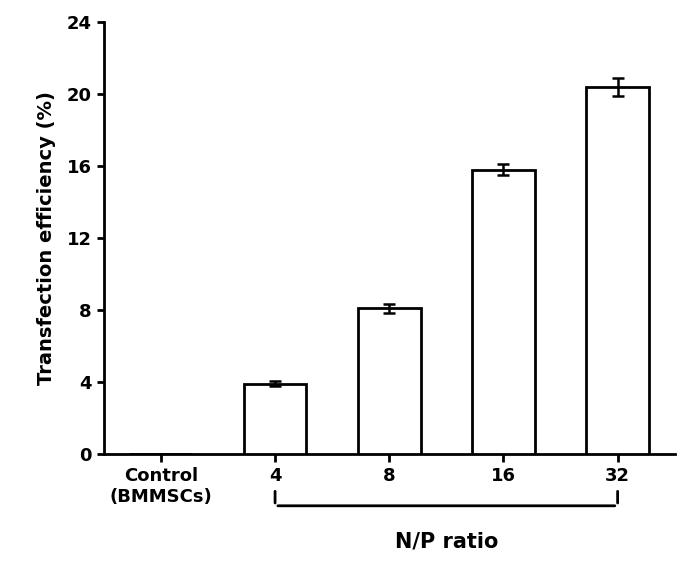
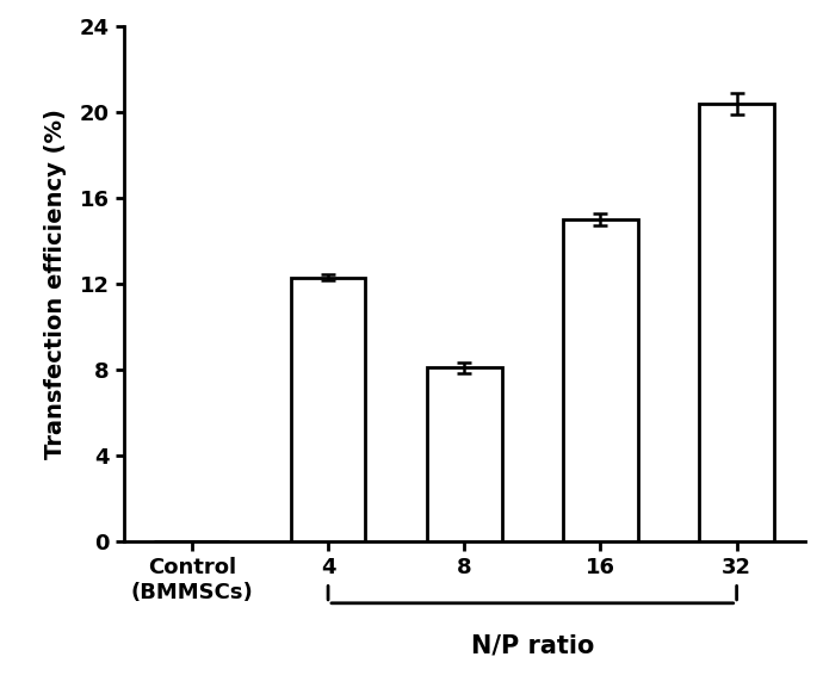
4: 3.9 -> 12.3
16: 15.8 -> 15.0
